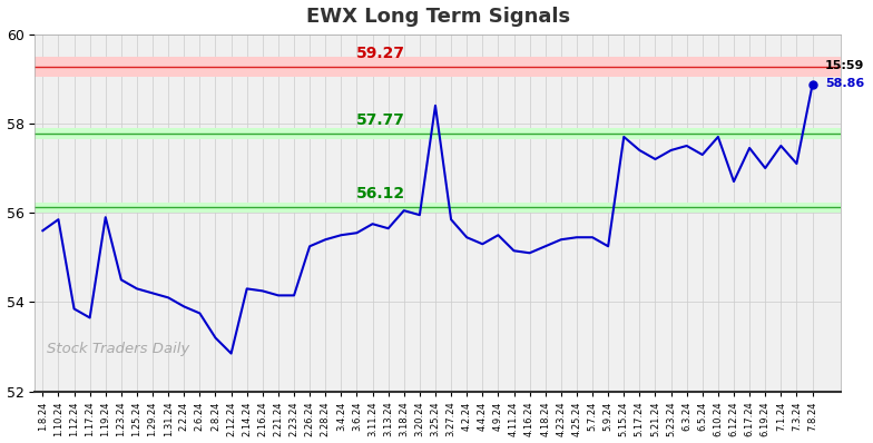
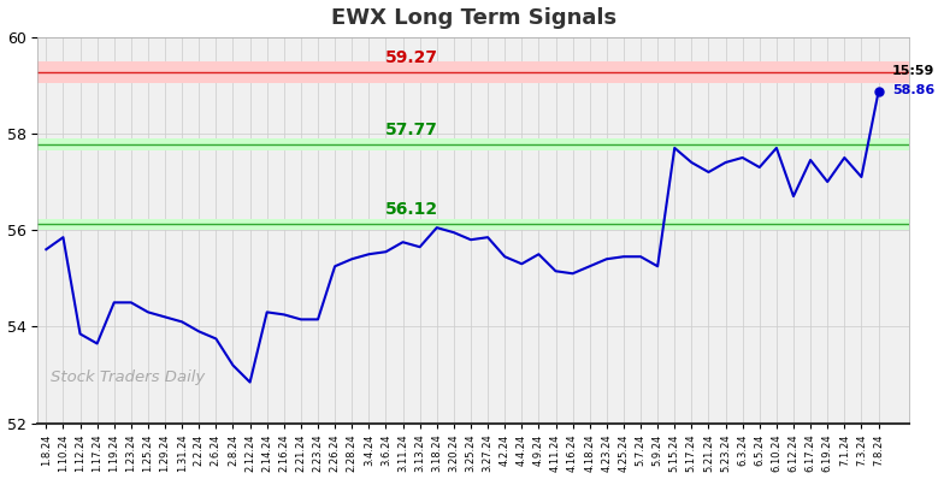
1.19.24: 55.90 -> 54.50
3.25.24: 58.40 -> 55.80
